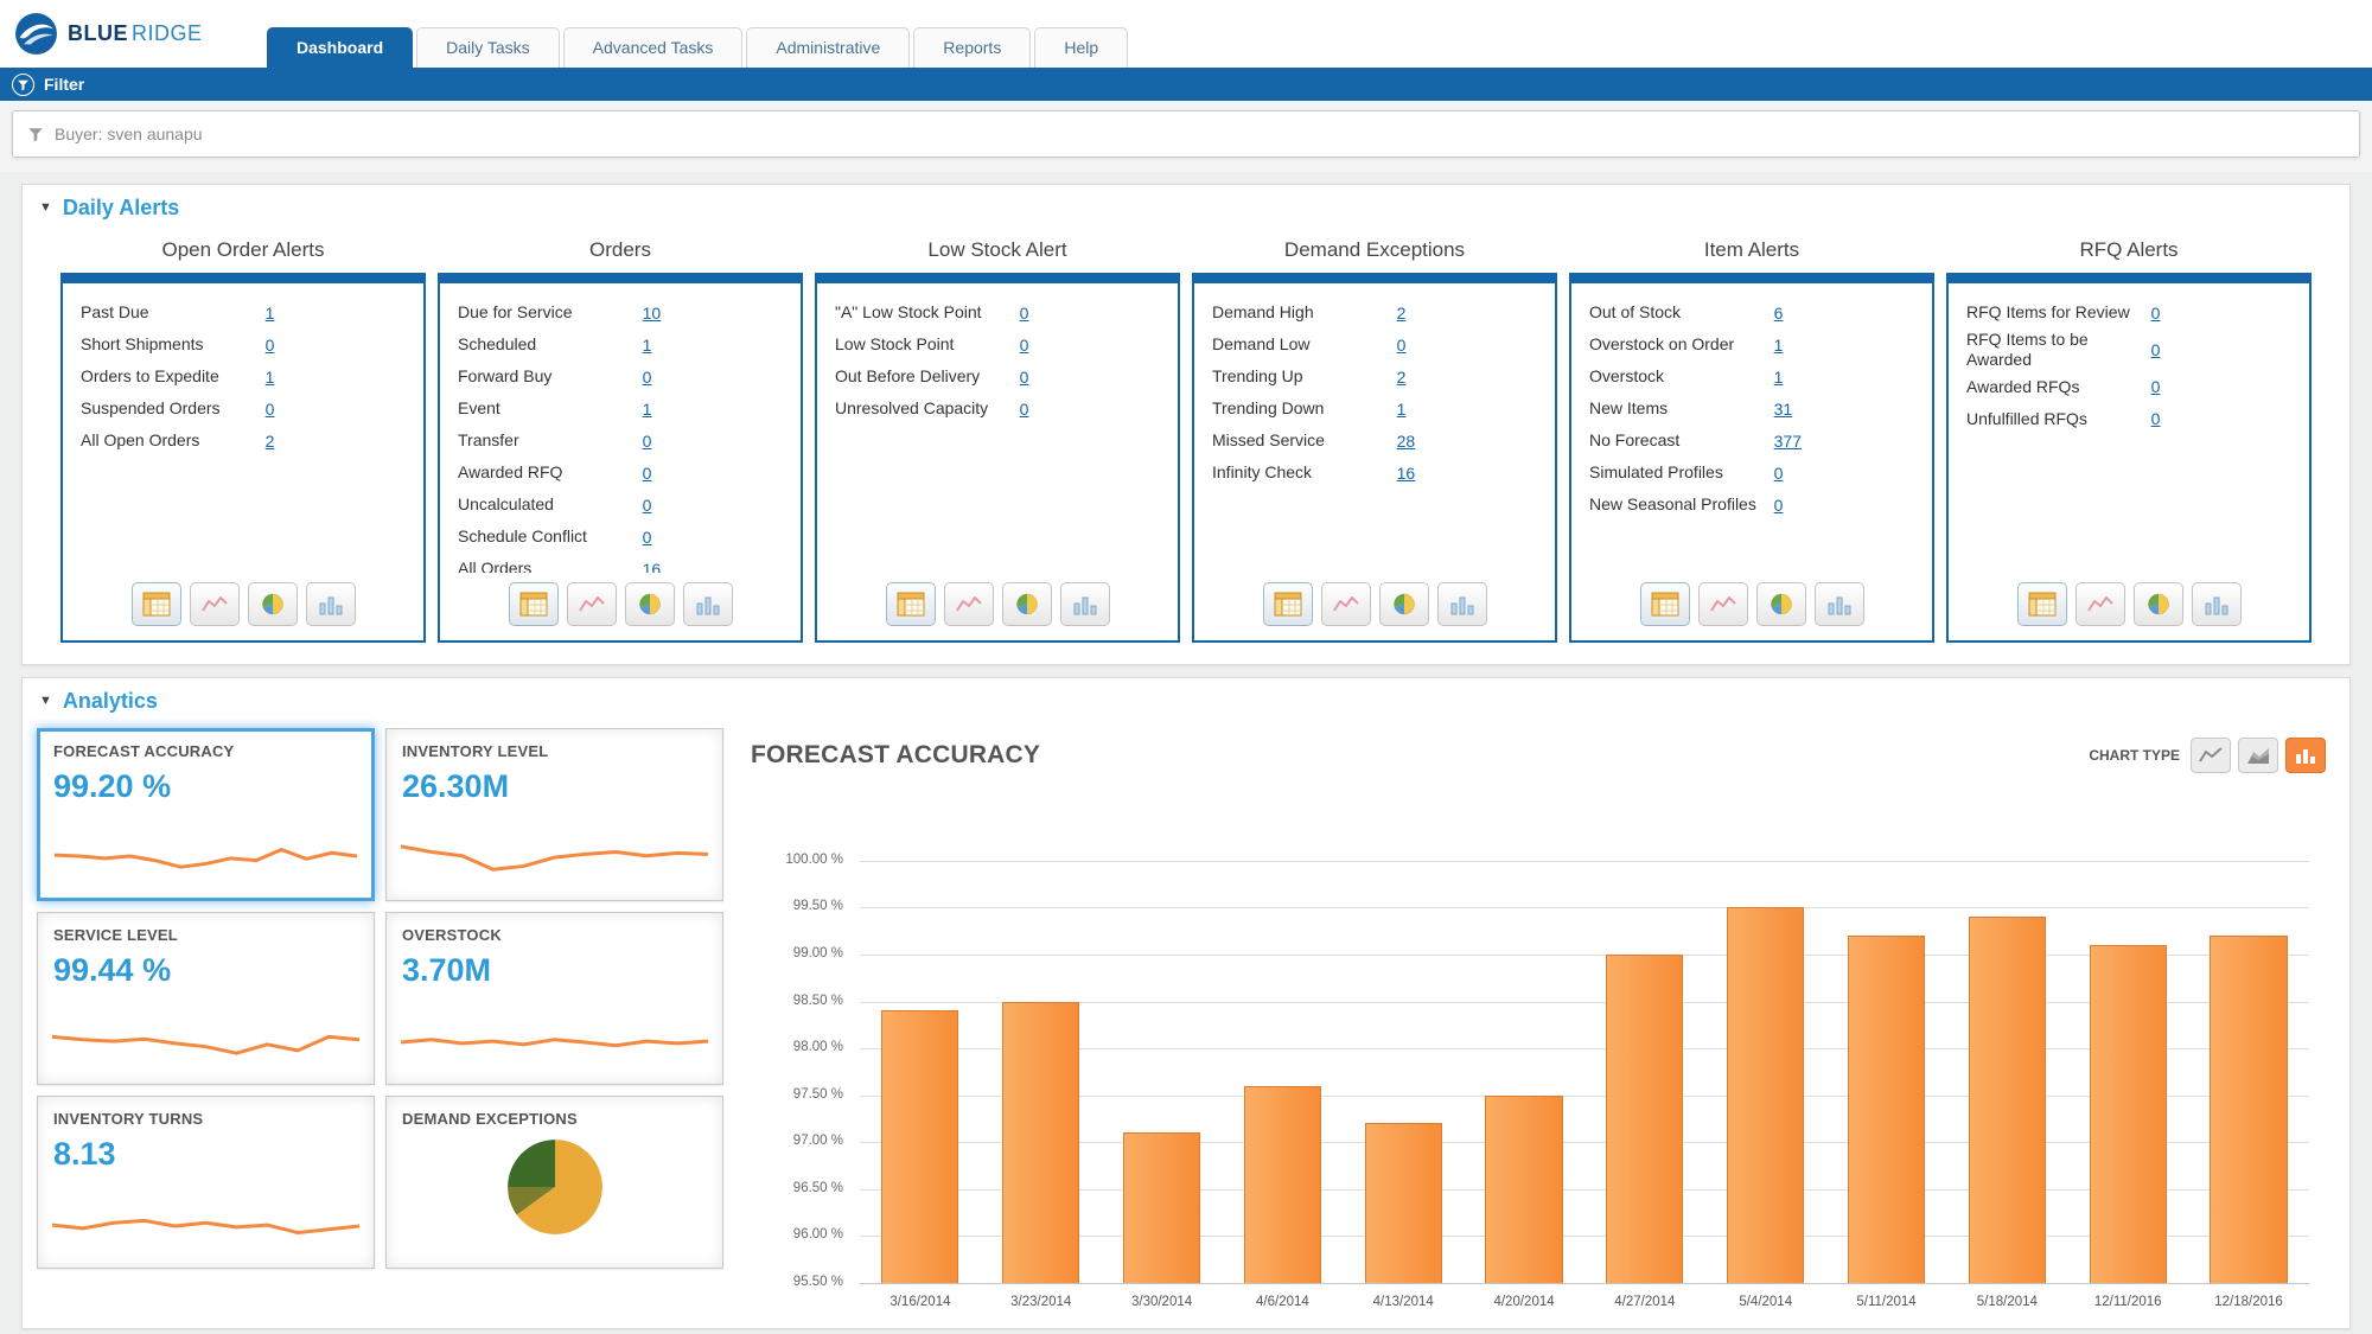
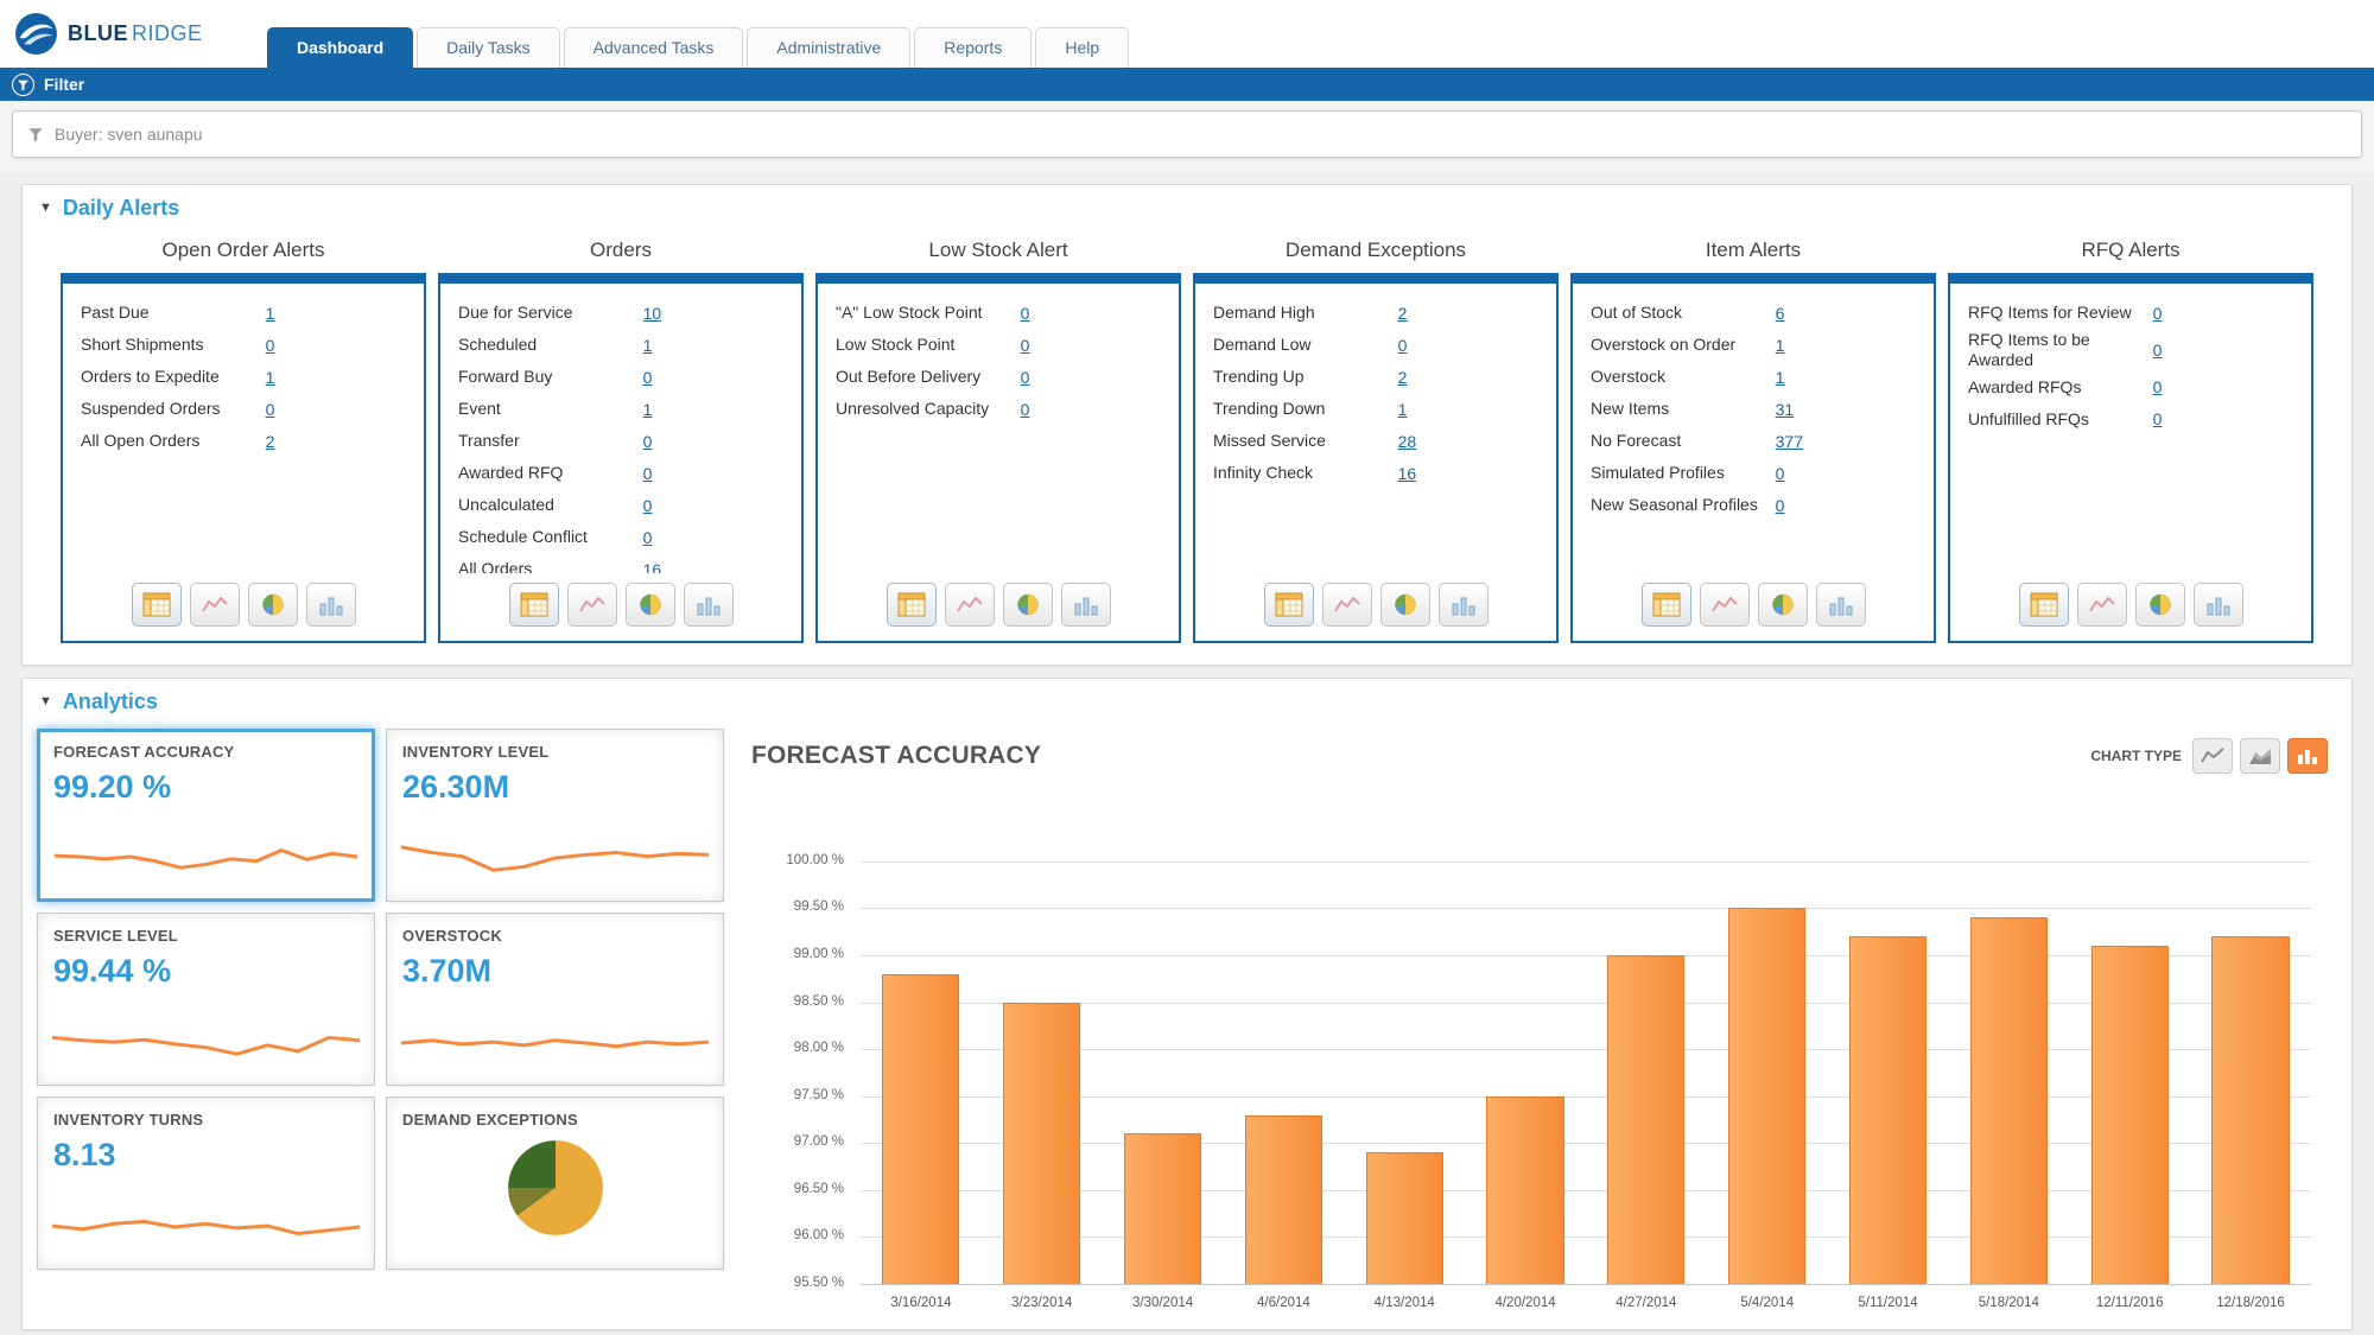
3/16/2014: 98.4% -> 98.8%
4/6/2014: 97.6% -> 97.3%
4/13/2014: 97.2% -> 96.9%
